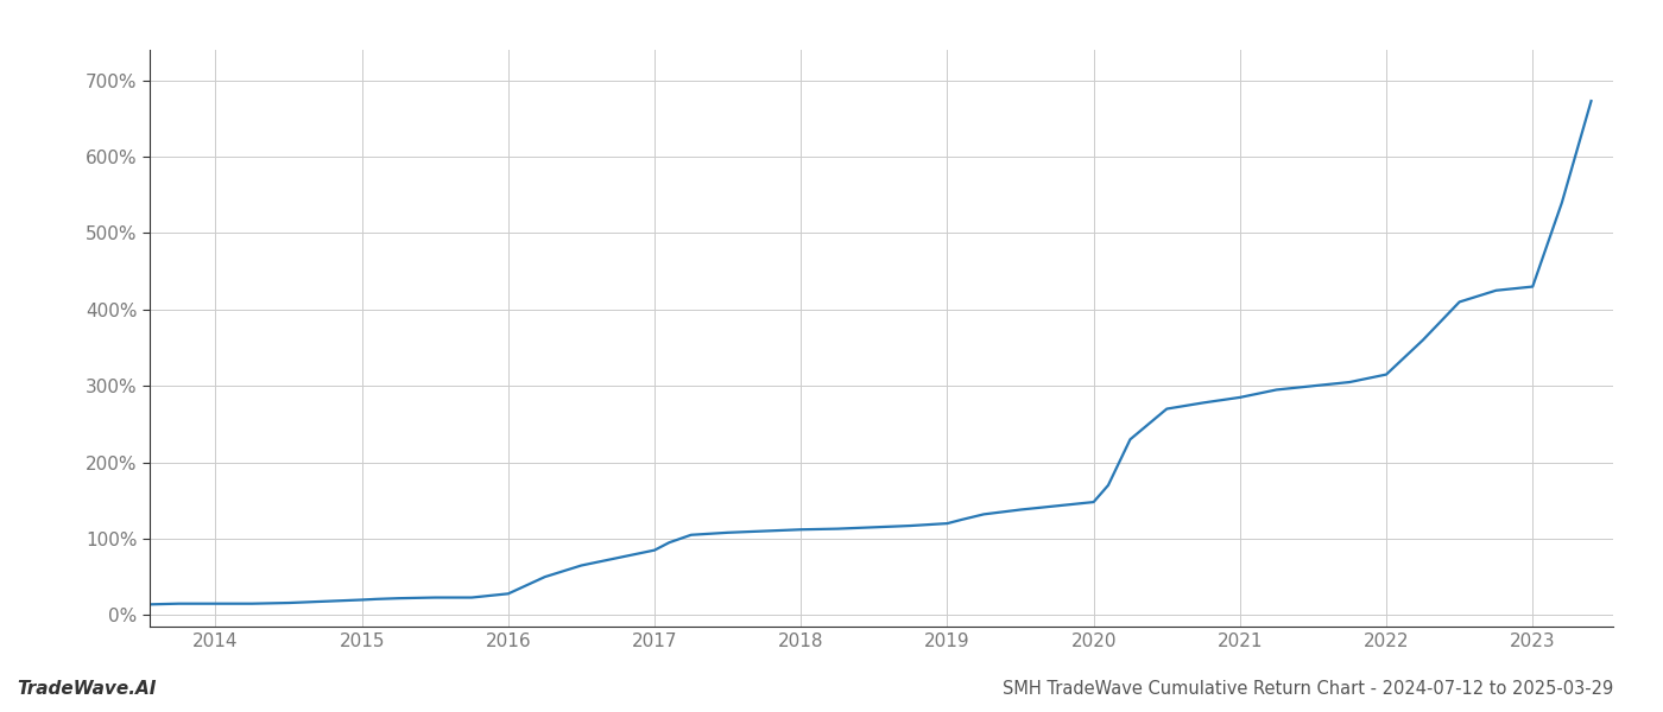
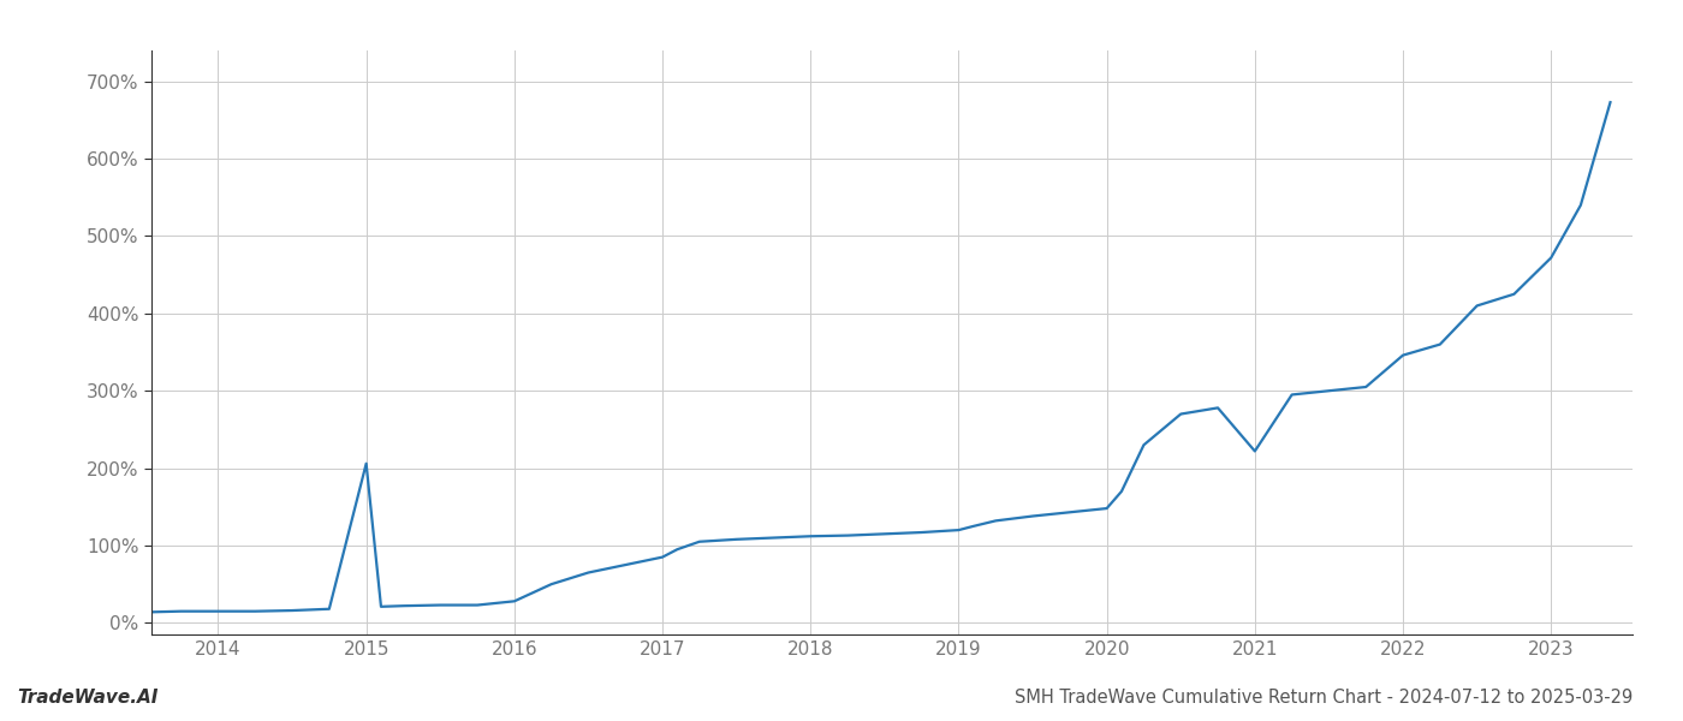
2015: 20% -> 206%
2021: 285% -> 222%
2022: 315% -> 346%
2023: 430% -> 472%
